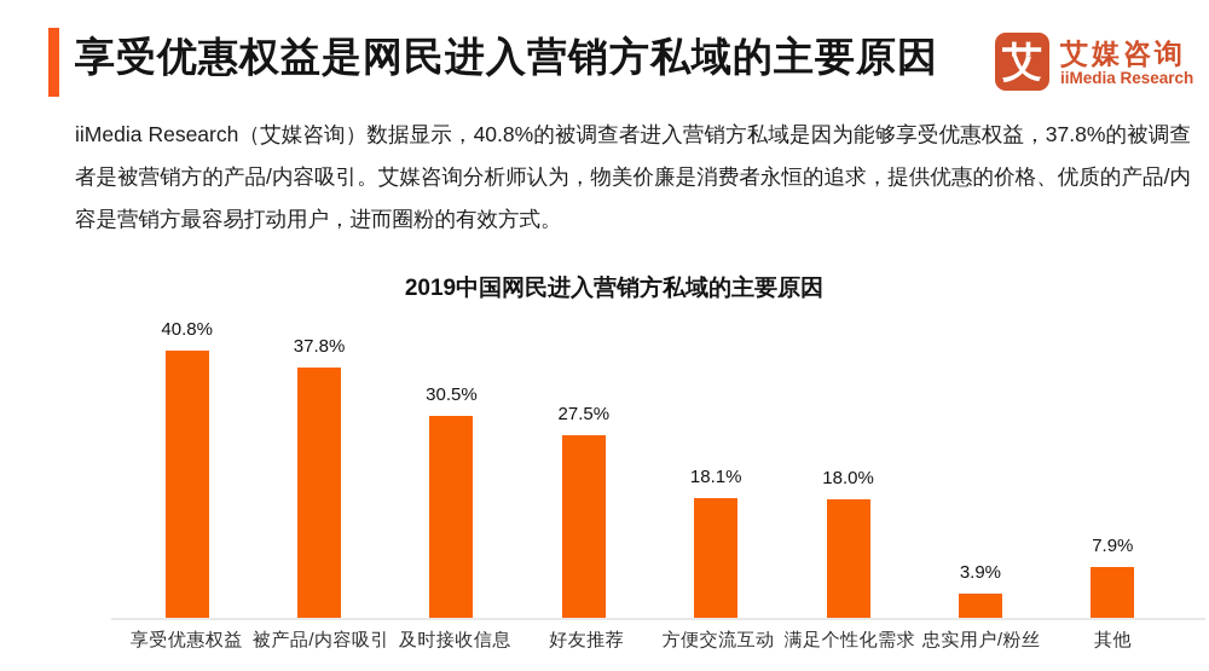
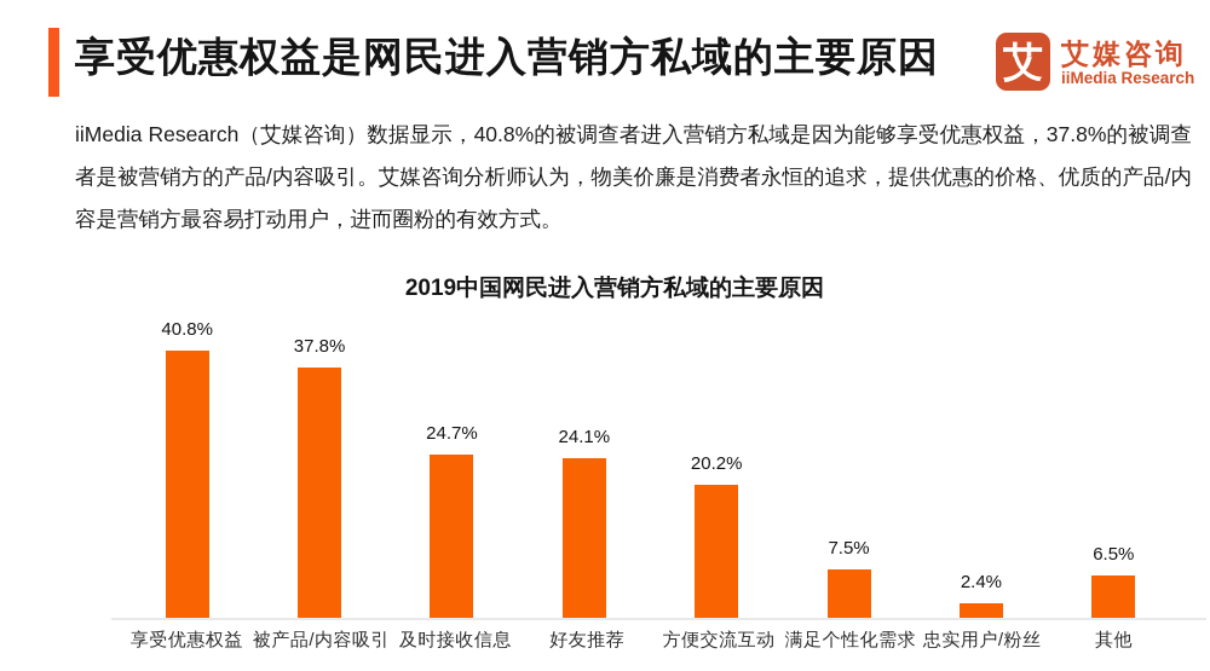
及时接收信息: 30.5% -> 24.7%
好友推荐: 27.5% -> 24.1%
方便交流互动: 18.1% -> 20.2%
满足个性化需求: 18.0% -> 7.5%
忠实用户/粉丝: 3.9% -> 2.4%
其他: 7.9% -> 6.5%
